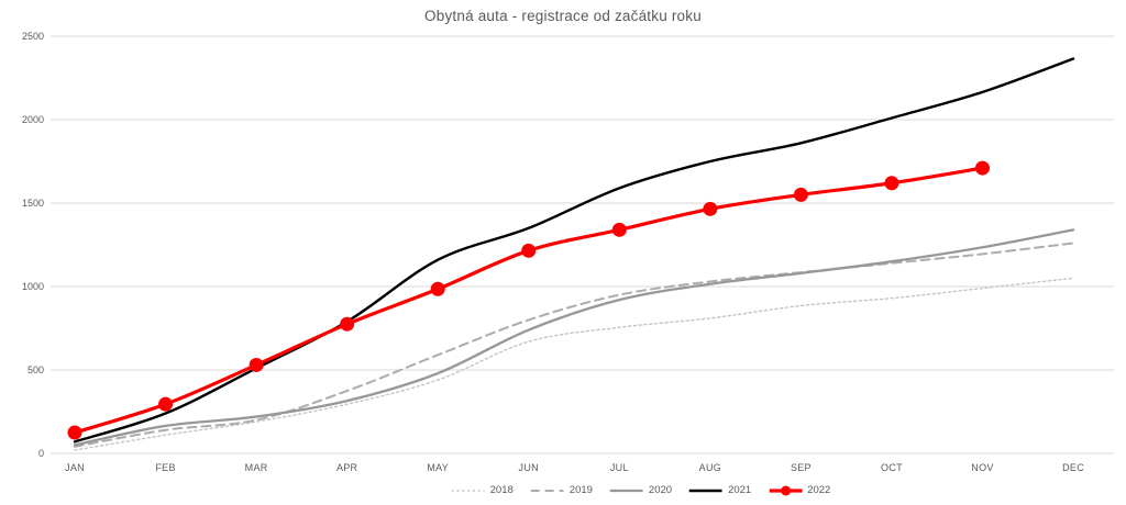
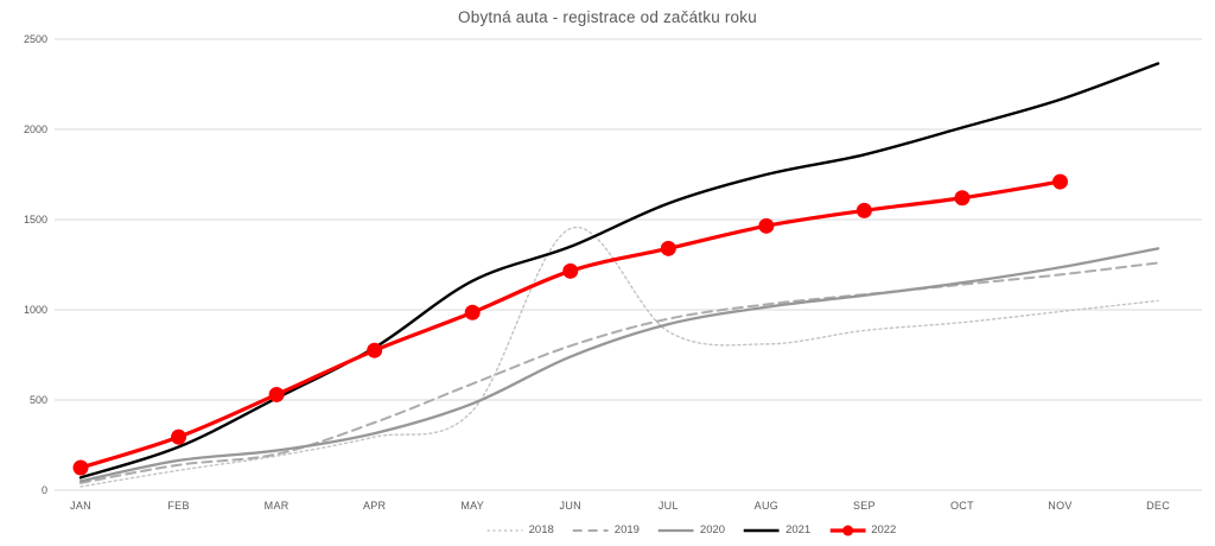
2018/JUN: 670 -> 1450
2018/JUL: 760 -> 880
